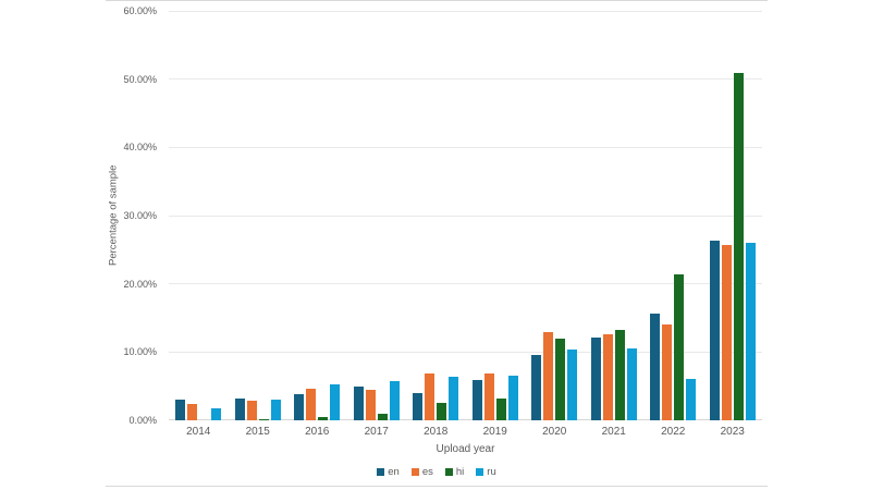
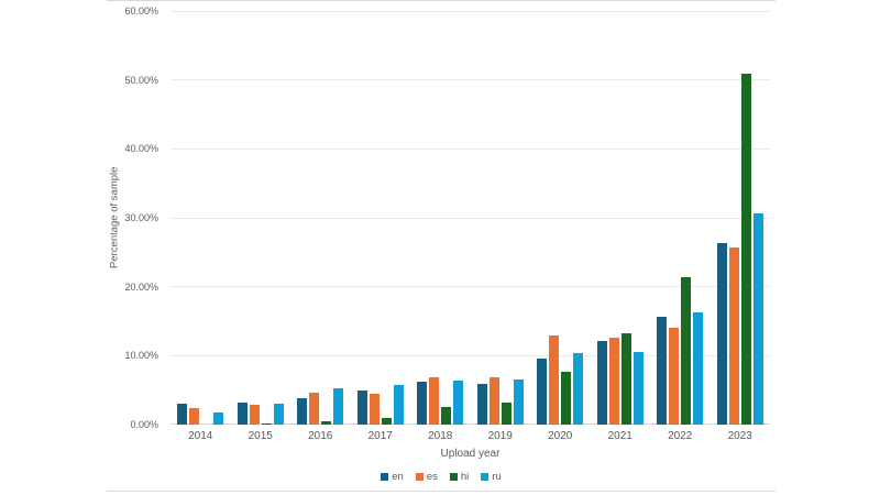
en/2018: 4% -> 6%
hi/2020: 12% -> 8%
ru/2022: 6% -> 16%
ru/2023: 26% -> 31%
